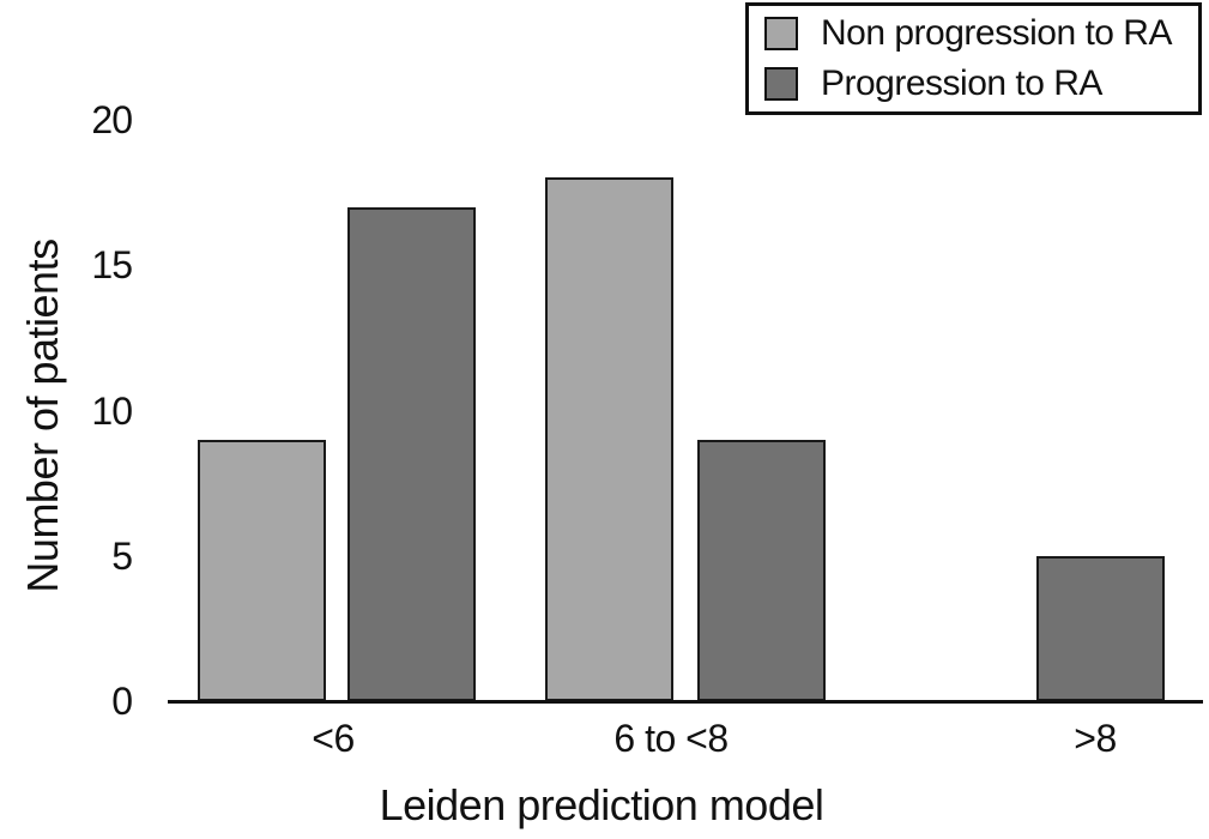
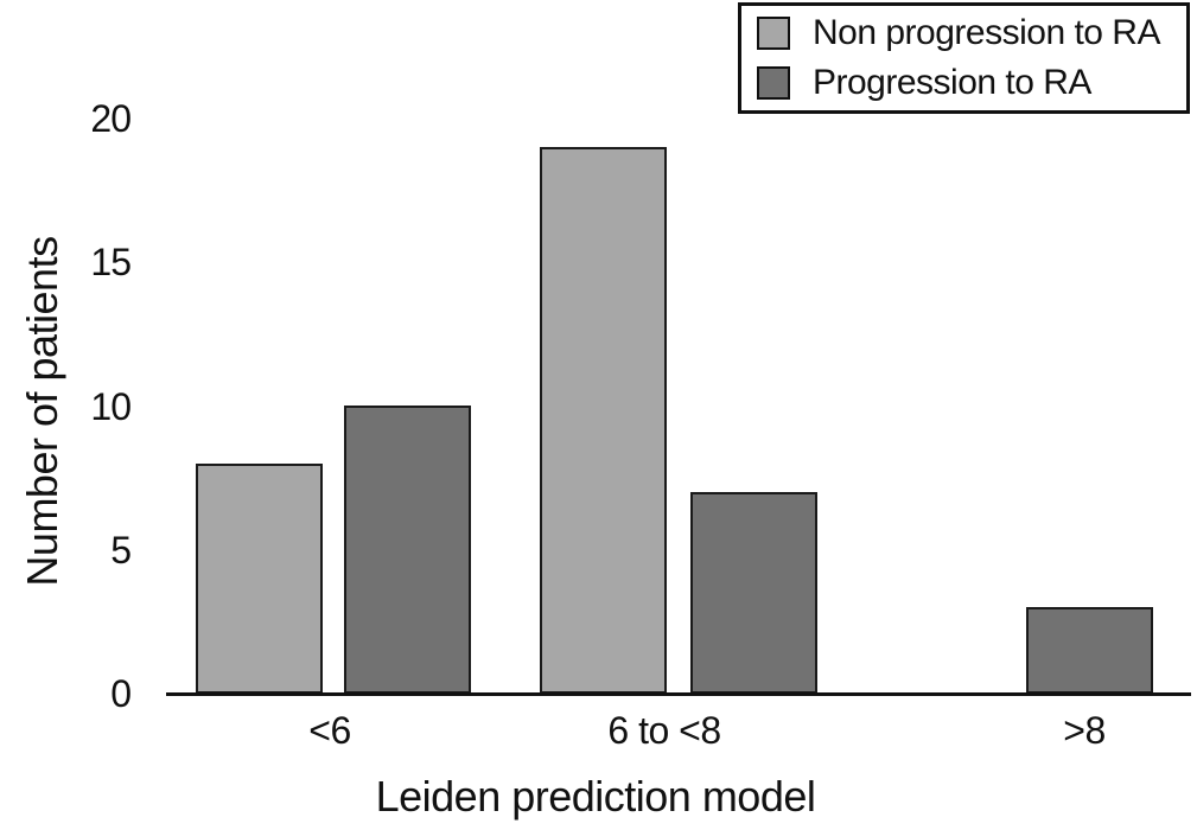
Non progression to RA/<6: 9 -> 8
Progression to RA/<6: 17 -> 10
Non progression to RA/6 to <8: 18 -> 19
Progression to RA/6 to <8: 9 -> 7
Progression to RA/>8: 5 -> 3
